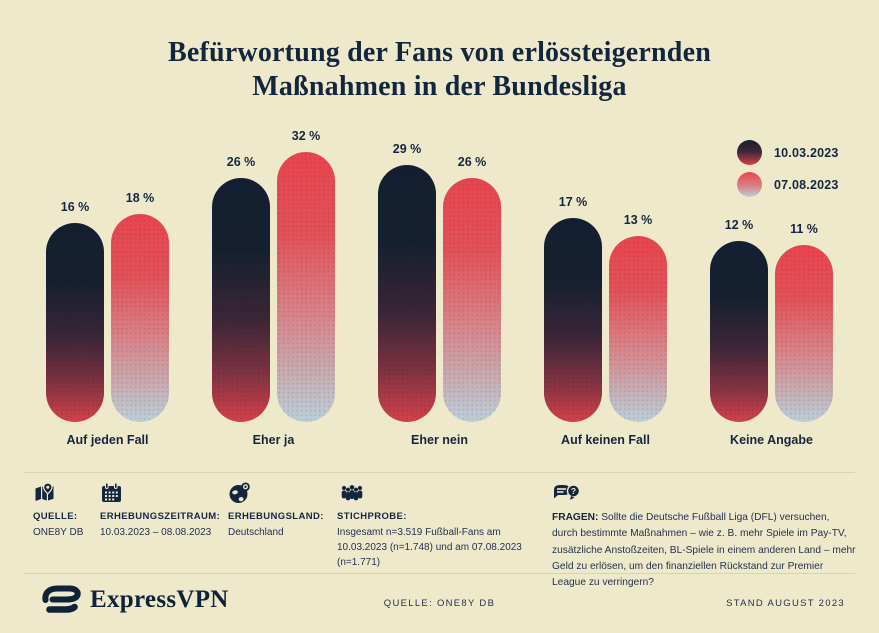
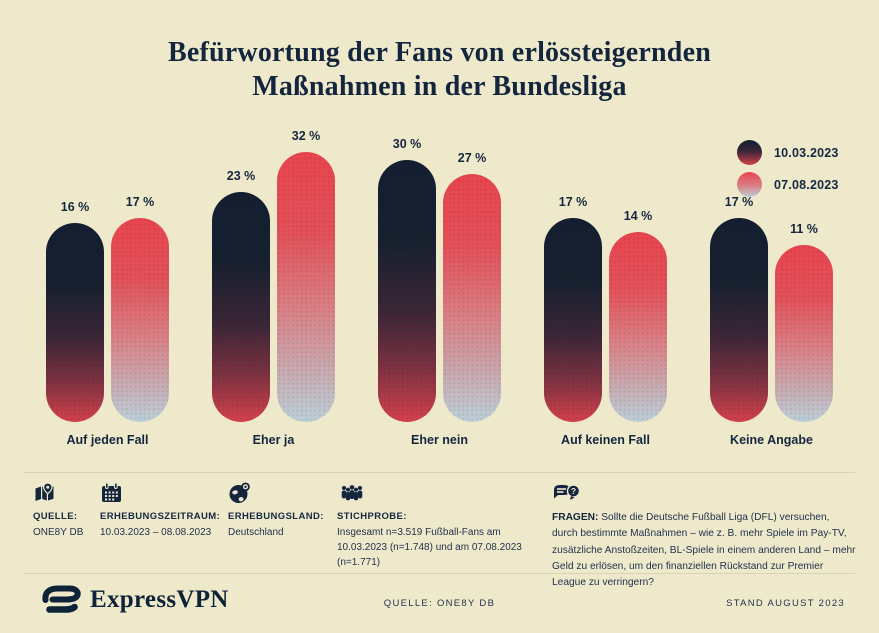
07.08.2023/Auf jeden Fall: 18 -> 17
10.03.2023/Eher ja: 26 -> 23
10.03.2023/Eher nein: 29 -> 30
07.08.2023/Eher nein: 26 -> 27
07.08.2023/Auf keinen Fall: 13 -> 14
10.03.2023/Keine Angabe: 12 -> 17
